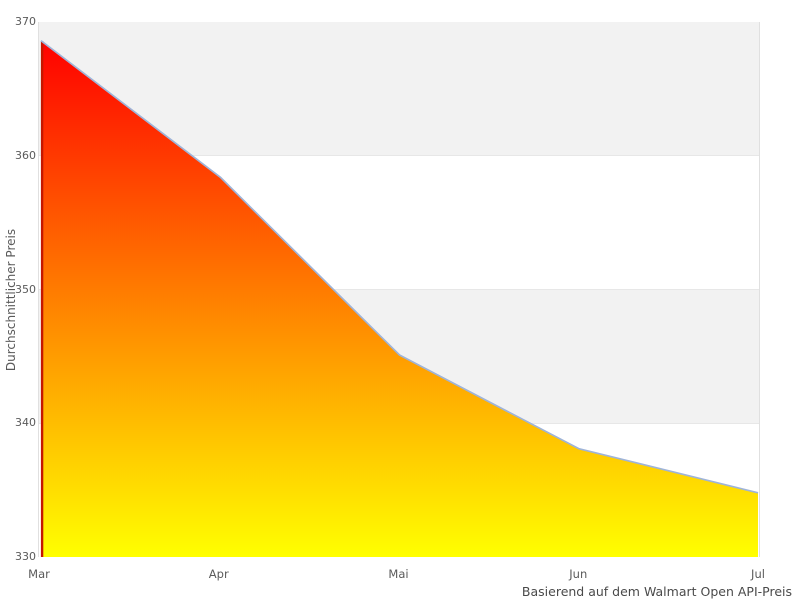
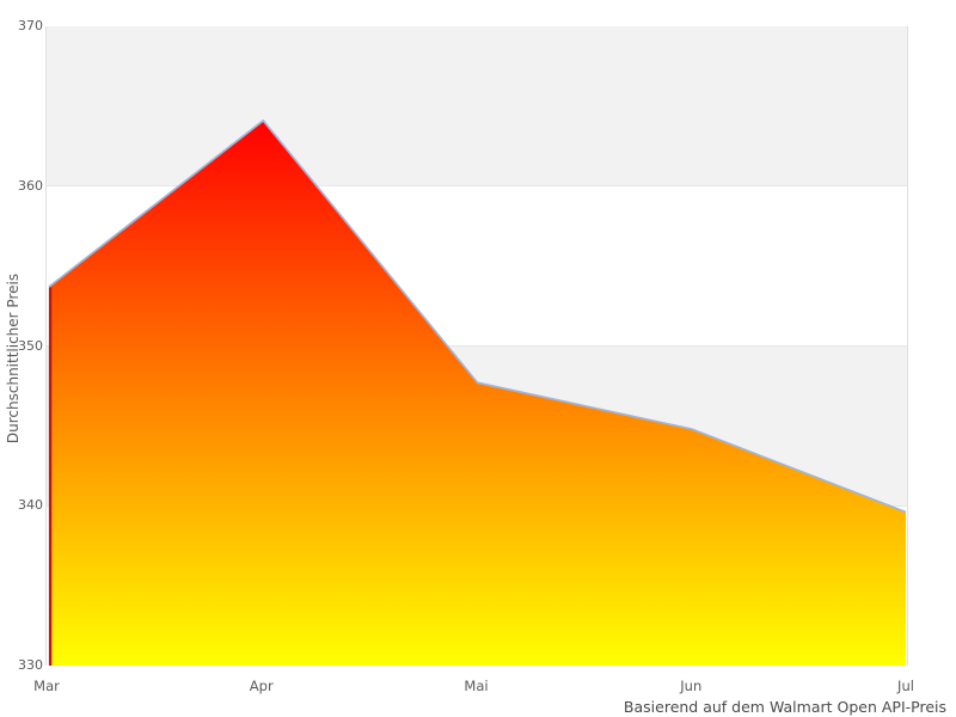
Mar: 368.6 -> 353.7
Apr: 358.4 -> 364.1
Mai: 345.1 -> 347.7
Jun: 338.1 -> 344.8
Jul: 334.8 -> 339.6
